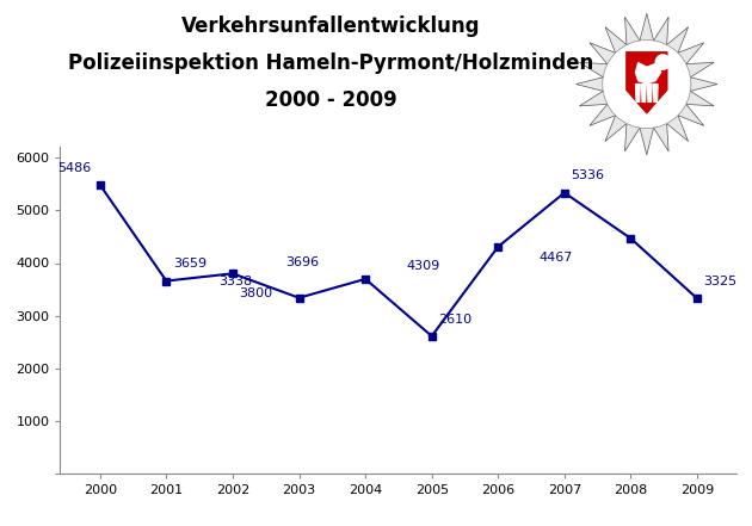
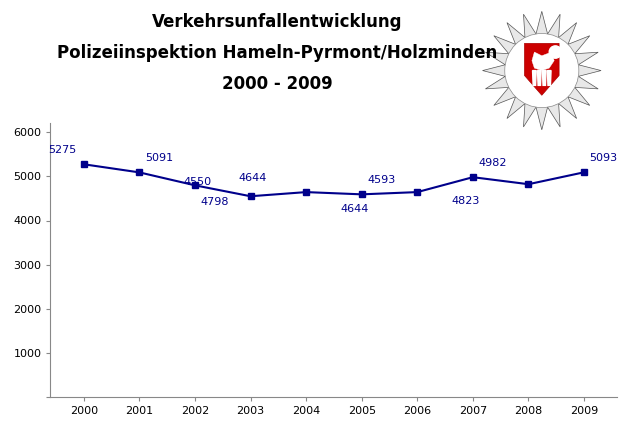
2000: 5486 -> 5275
2001: 3659 -> 5091
2002: 3800 -> 4798
2003: 3338 -> 4550
2004: 3696 -> 4644
2005: 2610 -> 4593
2006: 4309 -> 4644
2007: 5336 -> 4982
2008: 4467 -> 4823
2009: 3325 -> 5093
